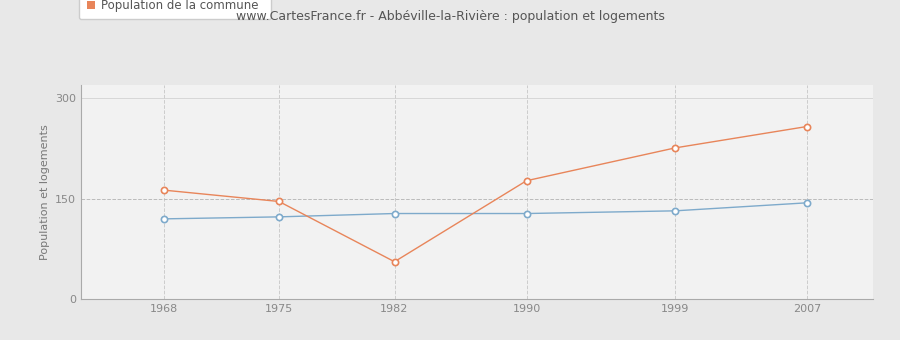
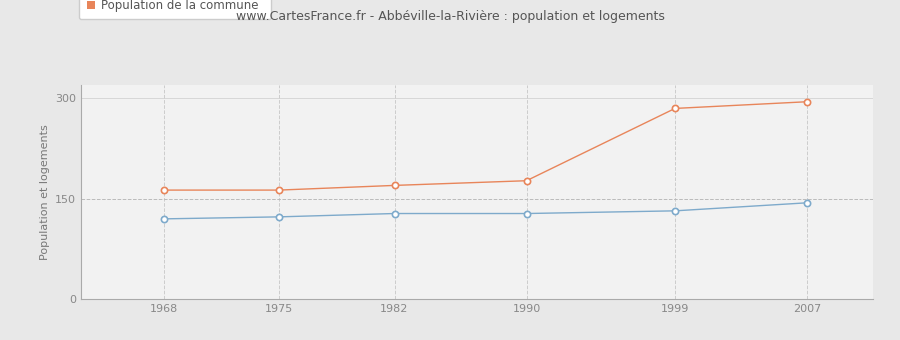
Population de la commune/1975: 146 -> 163
Population de la commune/1982: 56 -> 170
Population de la commune/1999: 226 -> 285
Population de la commune/2007: 258 -> 295
